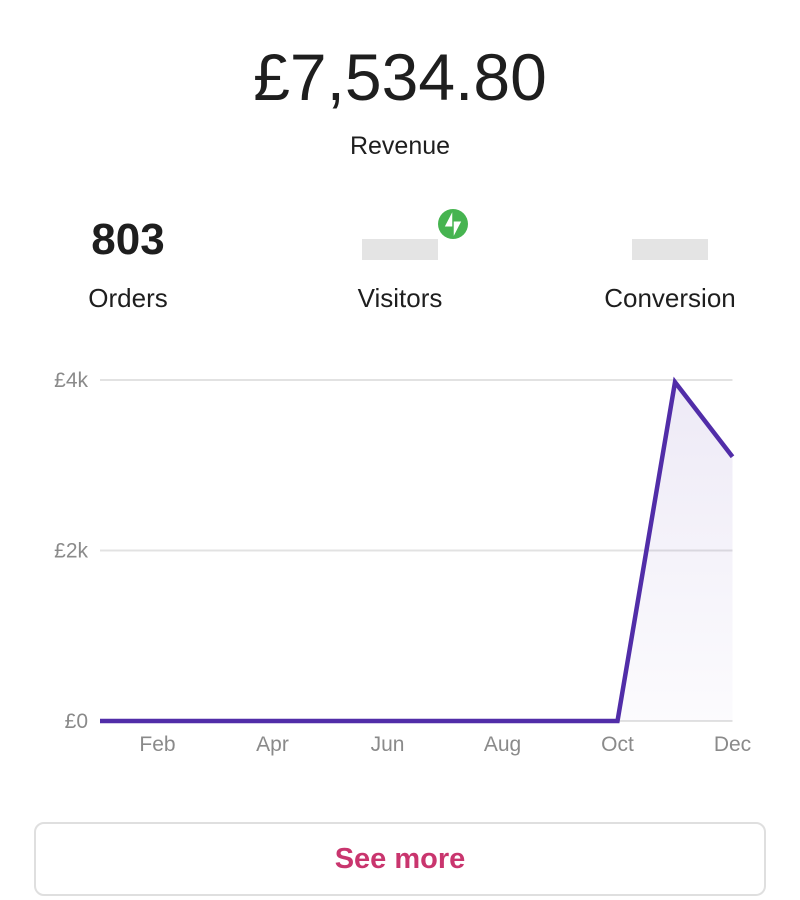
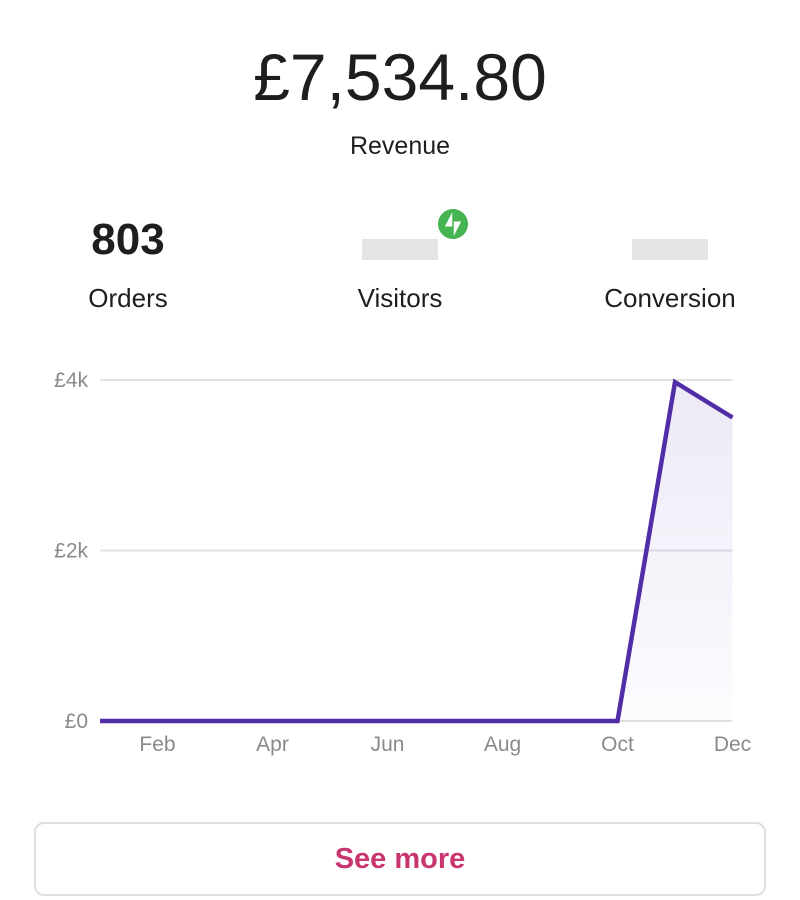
Dec: £3.1k -> £3.6k
